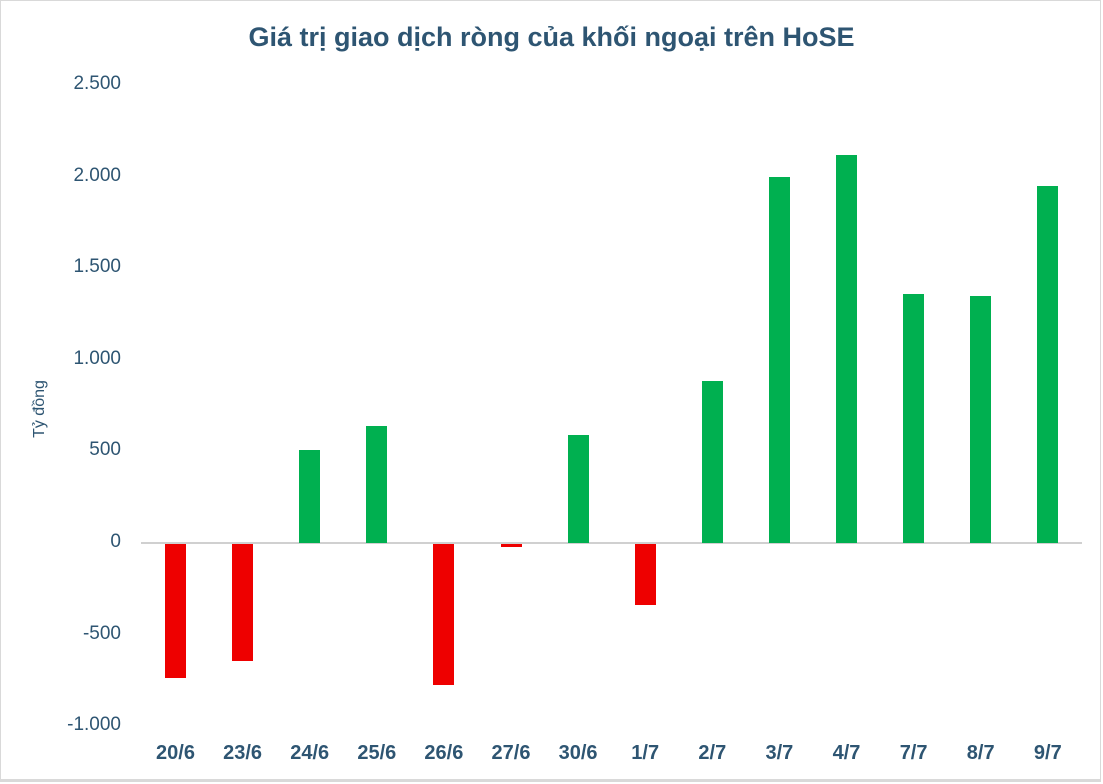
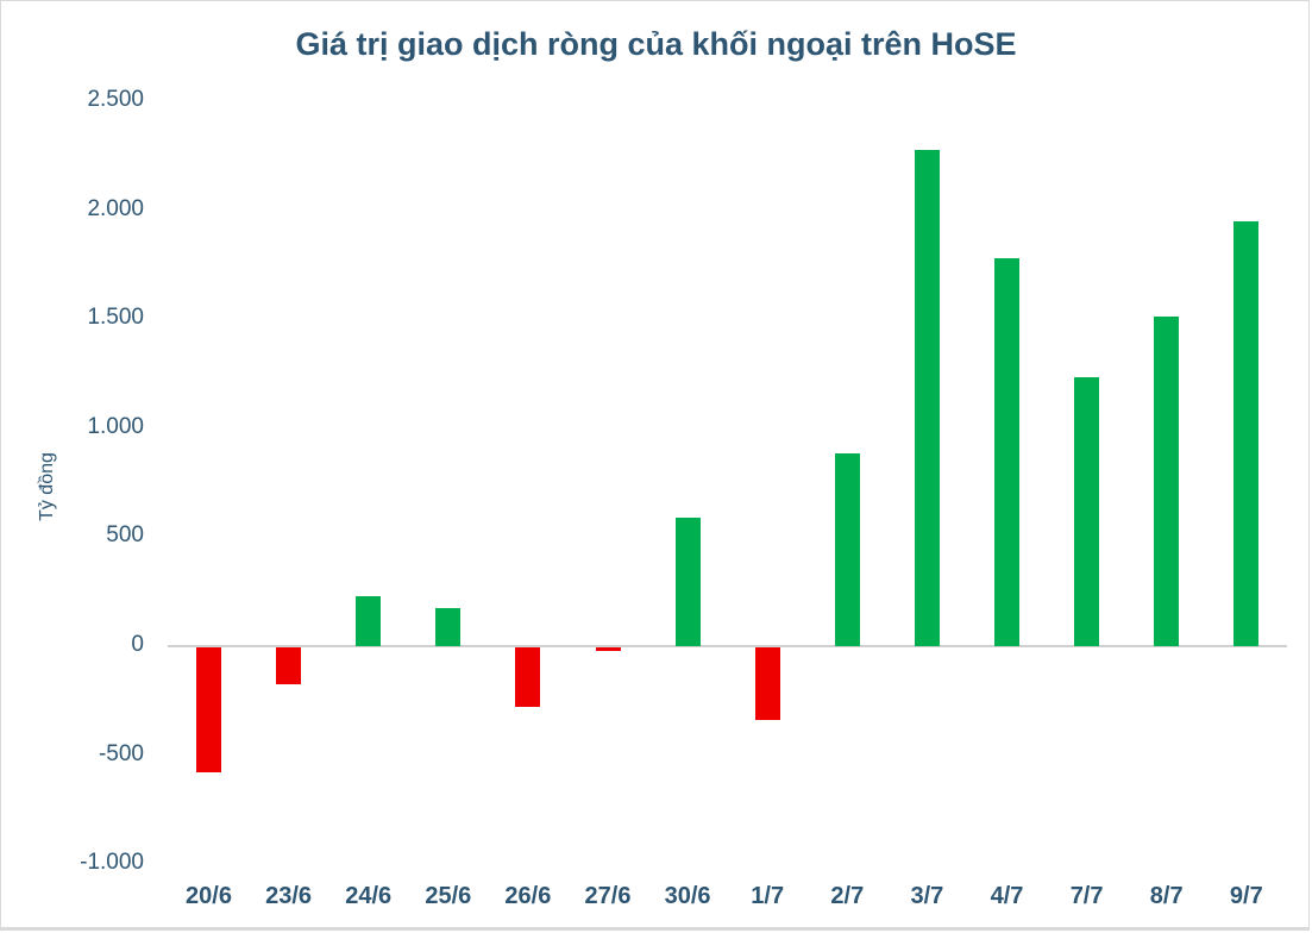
20/6: -730 -> -570
23/6: -640 -> -170
24/6: 510 -> 230
25/6: 640 -> 180
26/6: -770 -> -270
3/7: 2000 -> 2280
4/7: 2120 -> 1780
7/7: 1360 -> 1230
8/7: 1350 -> 1510
